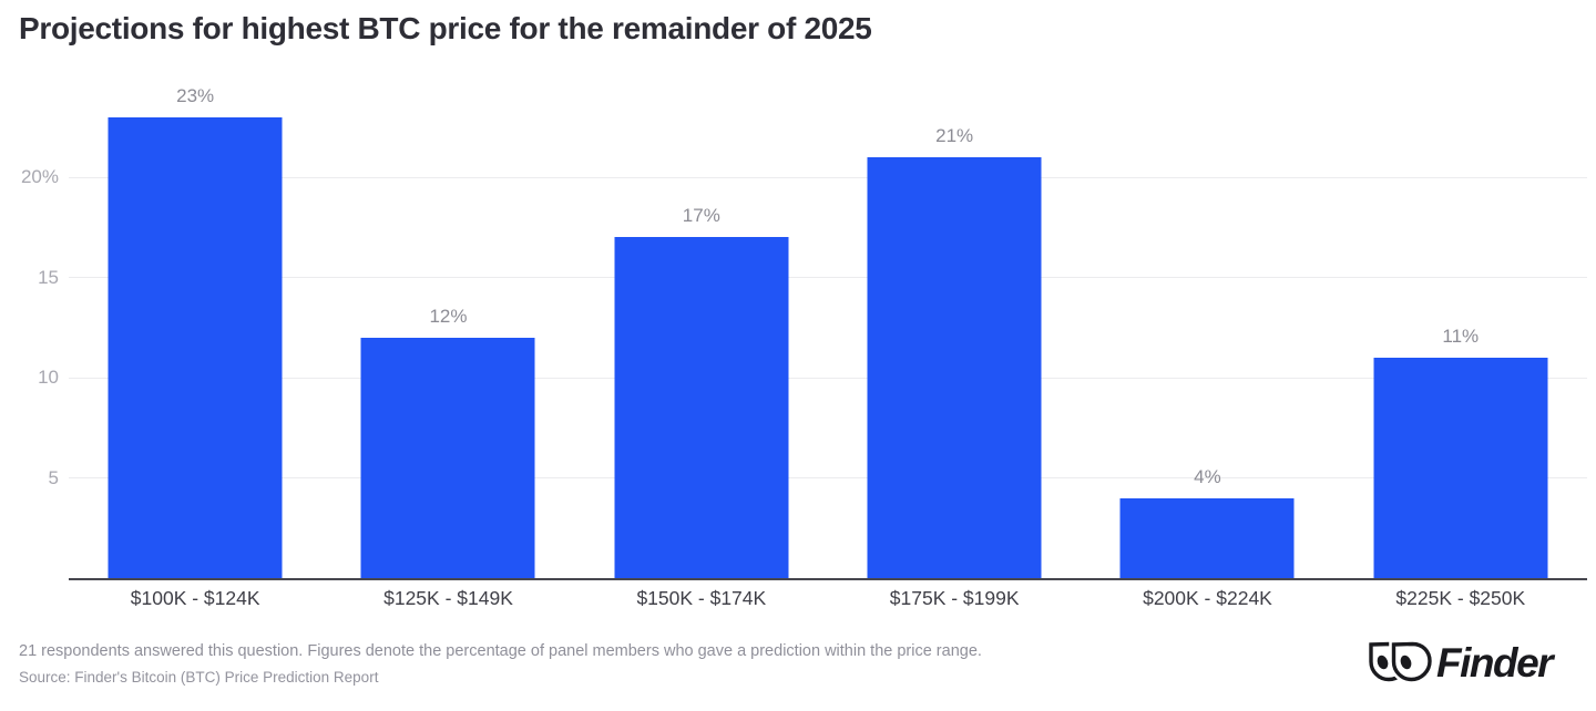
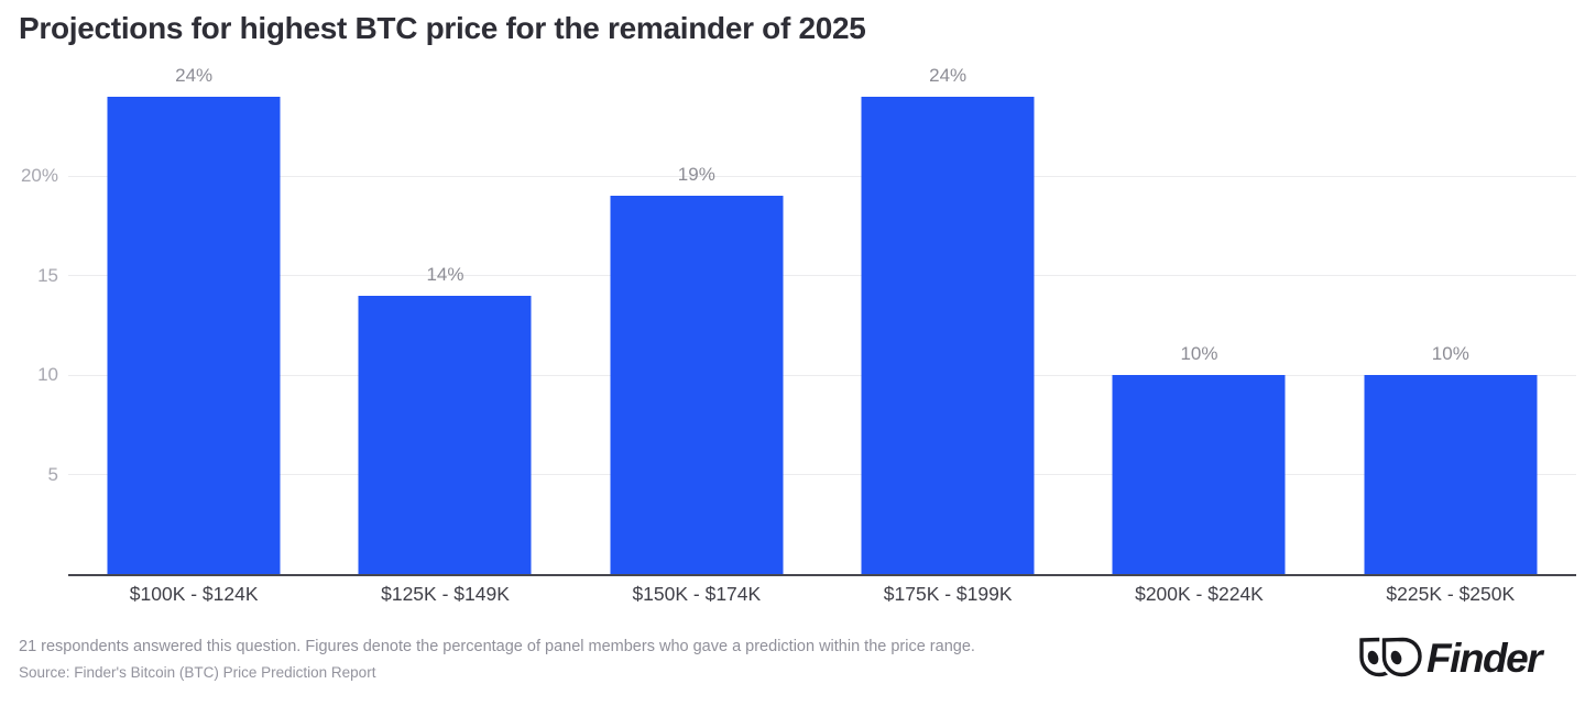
$100K - $124K: 23% -> 24%
$125K - $149K: 12% -> 14%
$150K - $174K: 17% -> 19%
$175K - $199K: 21% -> 24%
$200K - $224K: 4% -> 10%
$225K - $250K: 11% -> 10%
